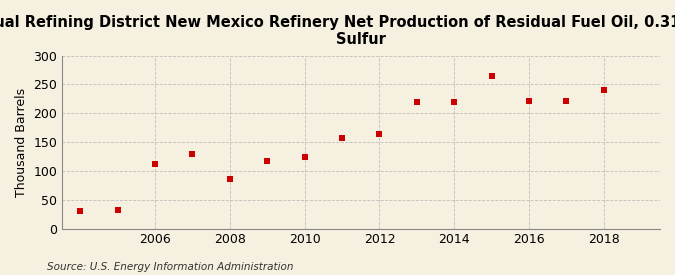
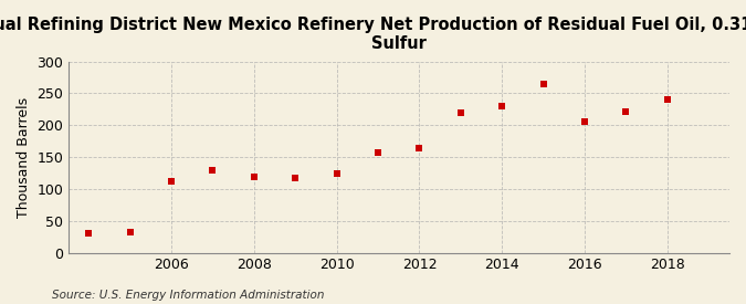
2008: 87 -> 120
2014: 220 -> 230
2016: 222 -> 206
